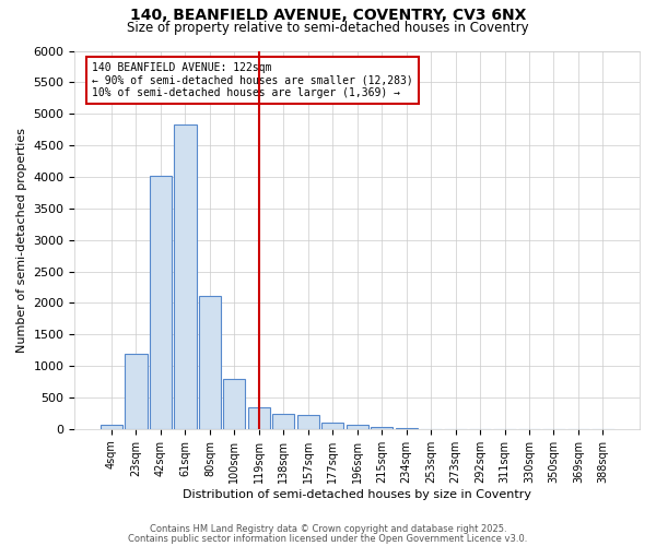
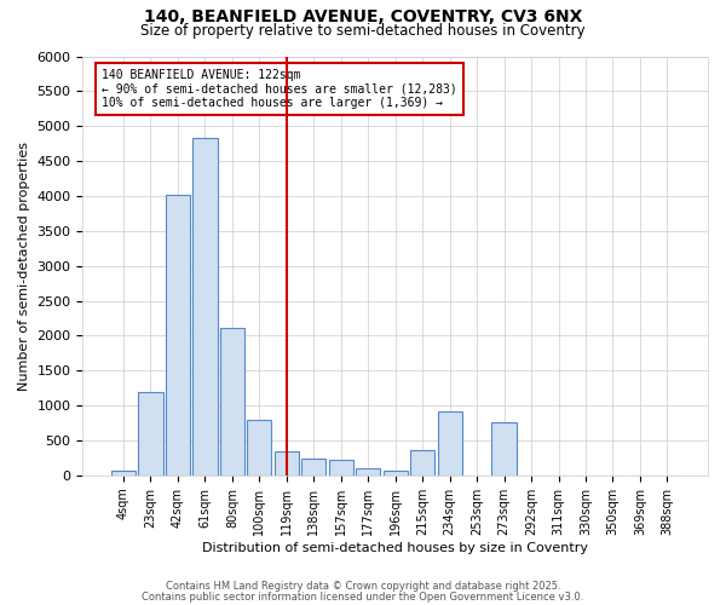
215sqm: 30 -> 360
234sqm: 20 -> 920
273sqm: 0 -> 760
